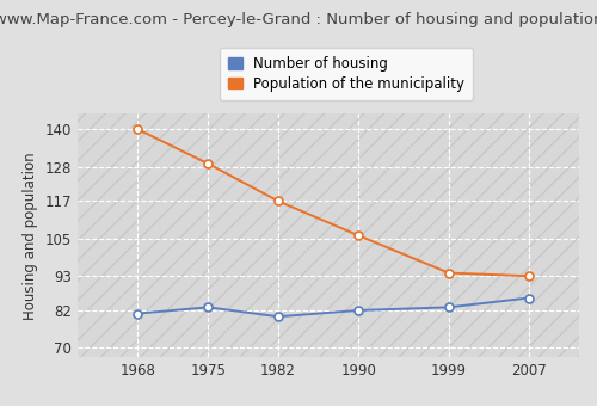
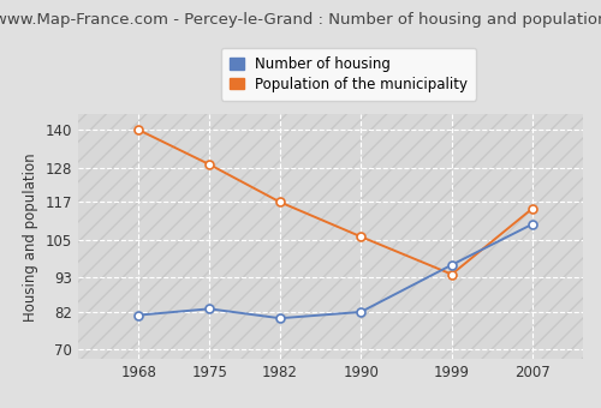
Number of housing/1999: 83 -> 97
Number of housing/2007: 86 -> 110
Population of the municipality/2007: 93 -> 115
